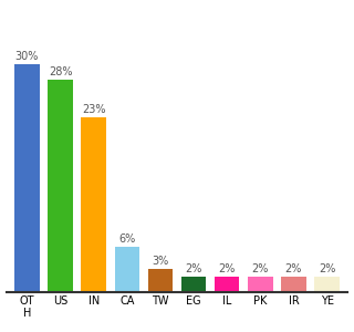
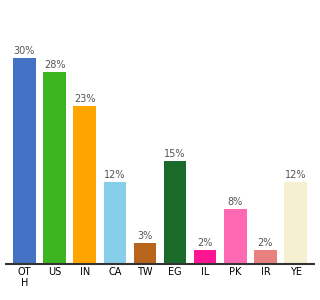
CA: 6% -> 12%
EG: 2% -> 15%
PK: 2% -> 8%
YE: 2% -> 12%
